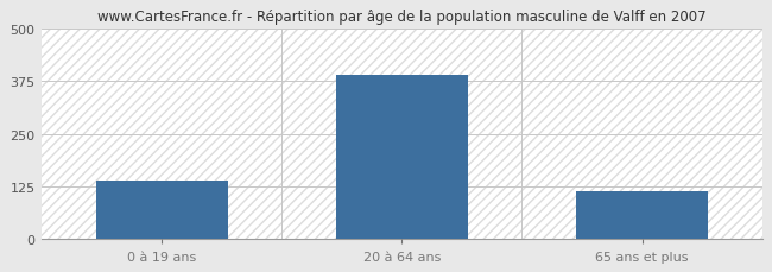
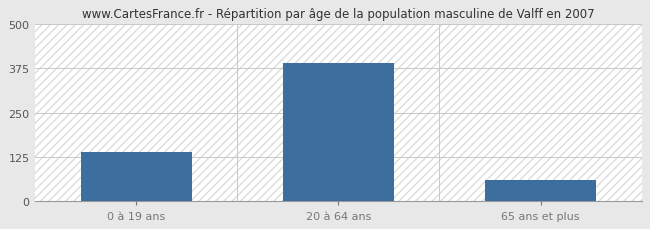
65 ans et plus: 112 -> 60
